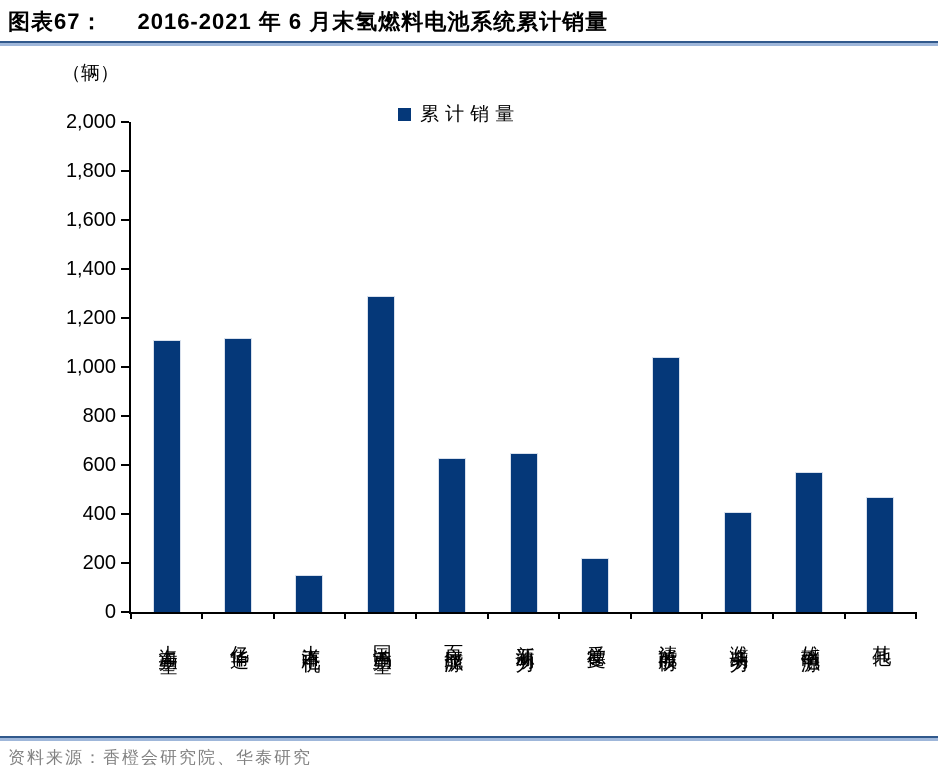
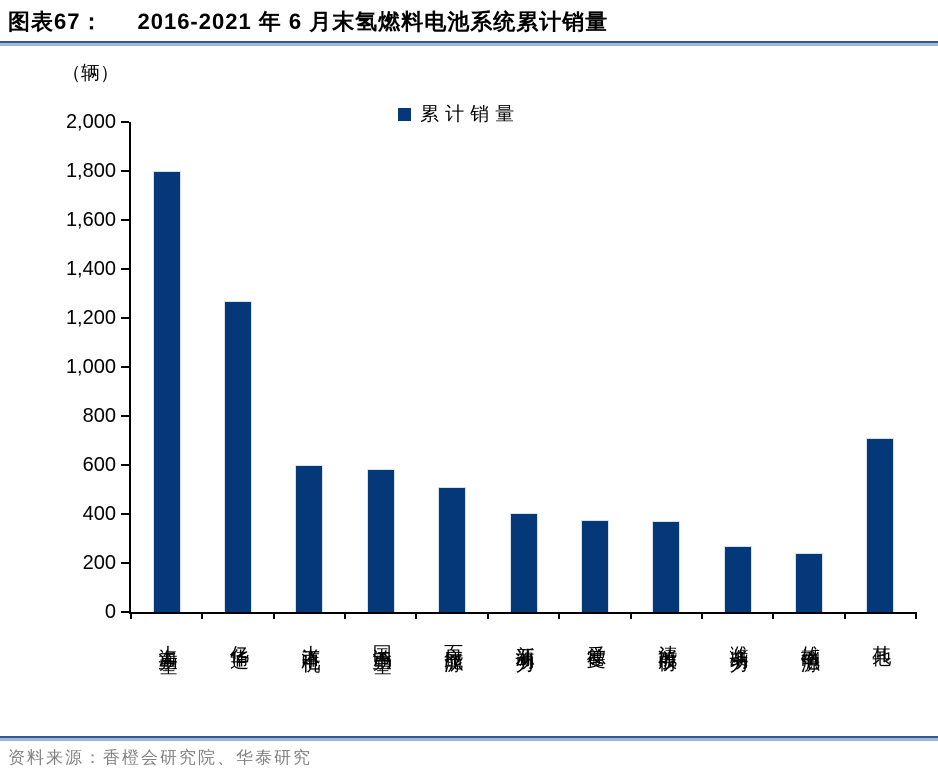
上海重塑: 1110 -> 1800
亿华通: 1120 -> 1270
大洋电机: 150 -> 600
国鸿重塑: 1290 -> 580
百应能源: 630 -> 510
新源动力: 650 -> 400
爱德曼: 220 -> 380
清能股份: 1040 -> 370
潍柴动力: 410 -> 270
雄韬电源: 570 -> 240
其他: 470 -> 710
